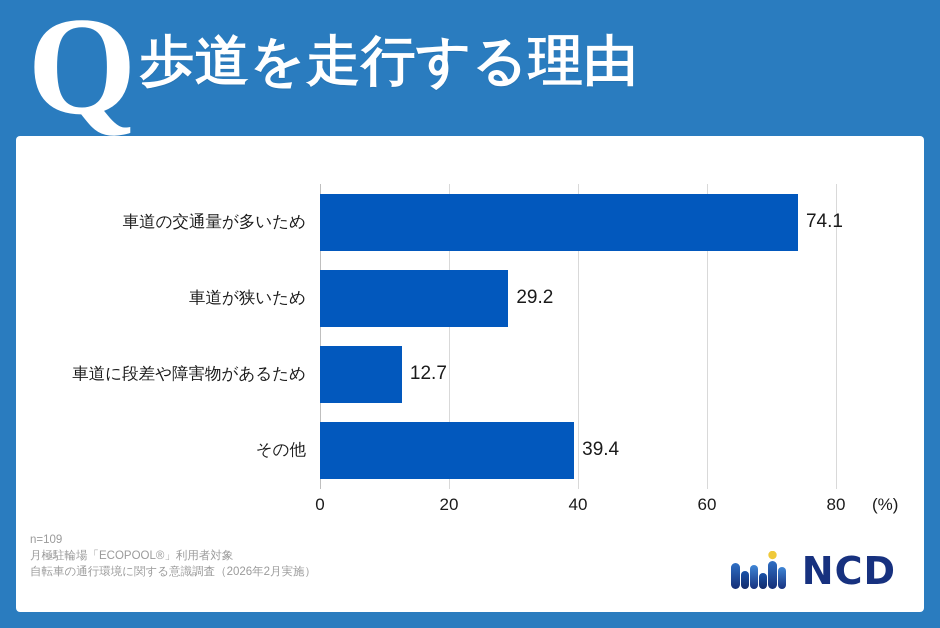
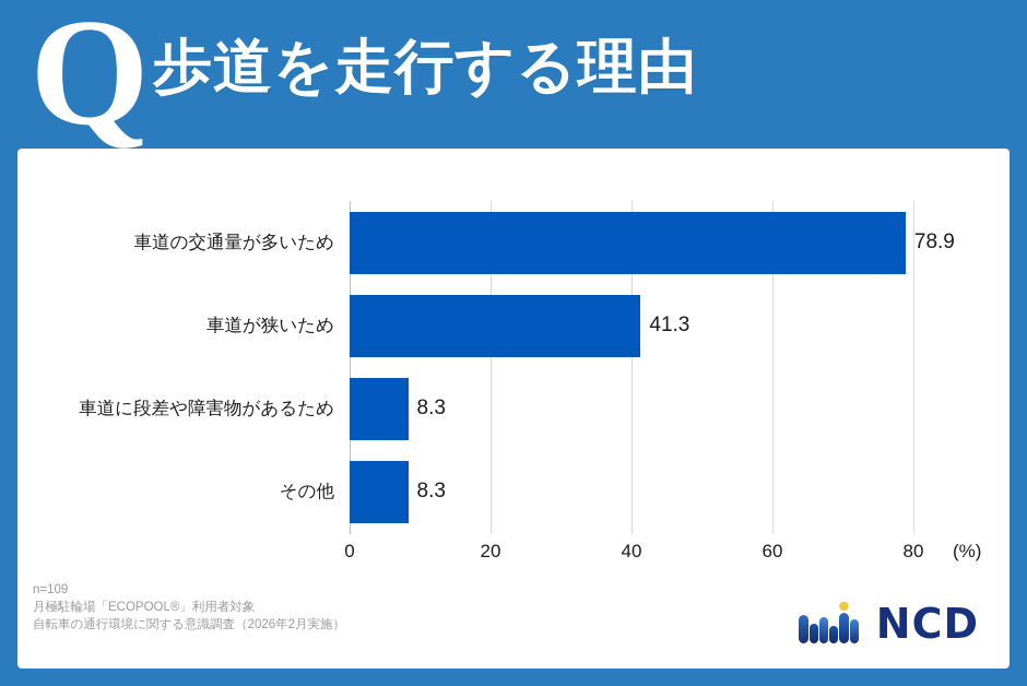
車道の交通量が多いため: 74.1 -> 78.9
車道が狭いため: 29.2 -> 41.3
車道に段差や障害物があるため: 12.7 -> 8.3
その他: 39.4 -> 8.3
